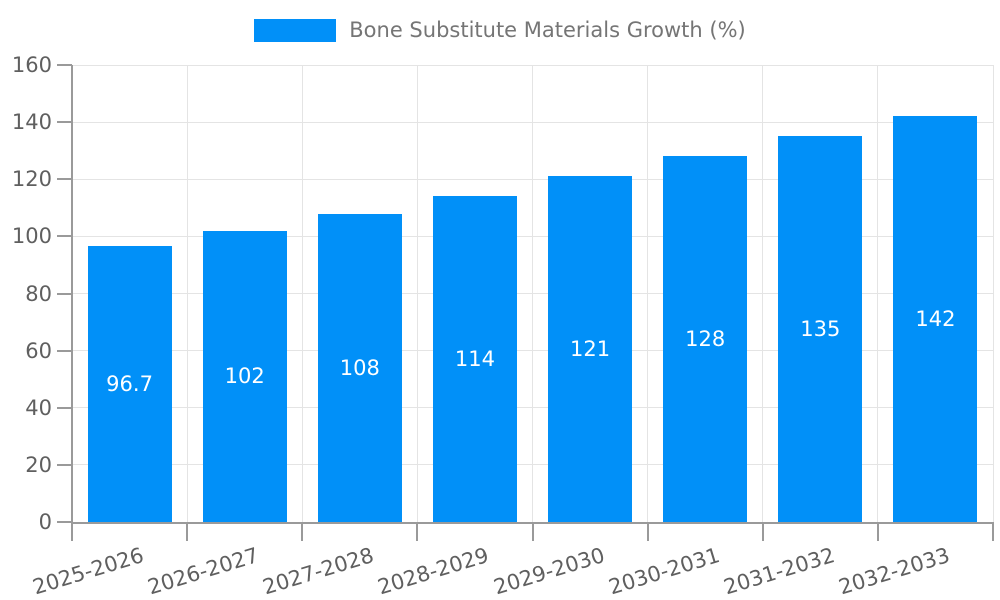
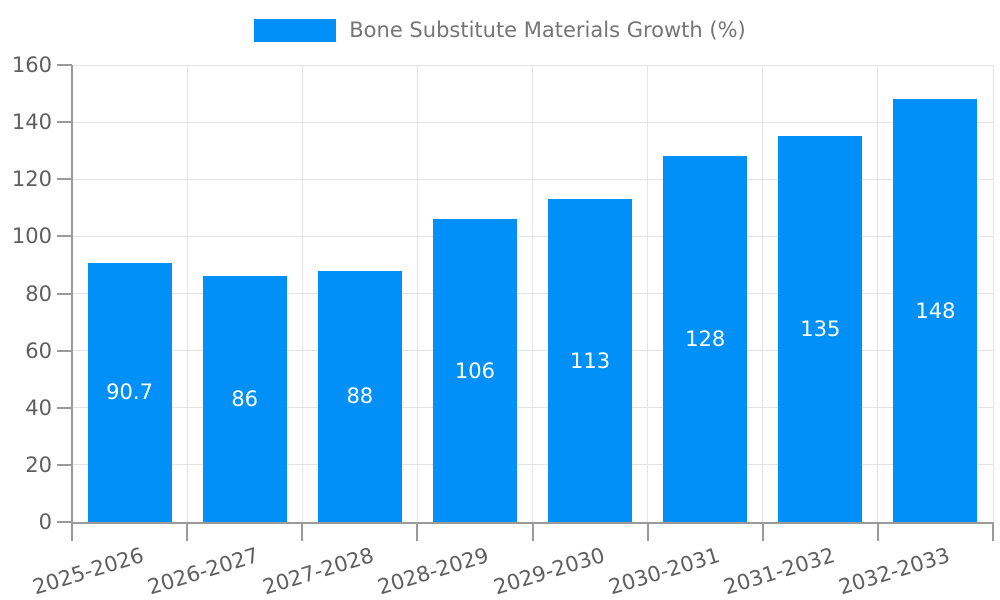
2025-2026: 96.7 -> 90.7
2026-2027: 102 -> 86
2027-2028: 108 -> 88
2028-2029: 114 -> 106
2029-2030: 121 -> 113
2032-2033: 142 -> 148
